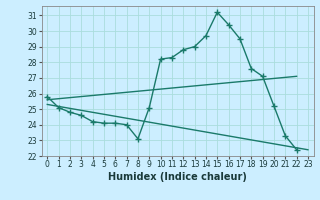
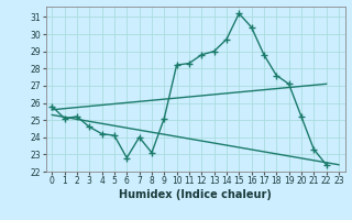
2: 24.8 -> 25.2
6: 24.1 -> 22.8
17: 29.5 -> 28.8
